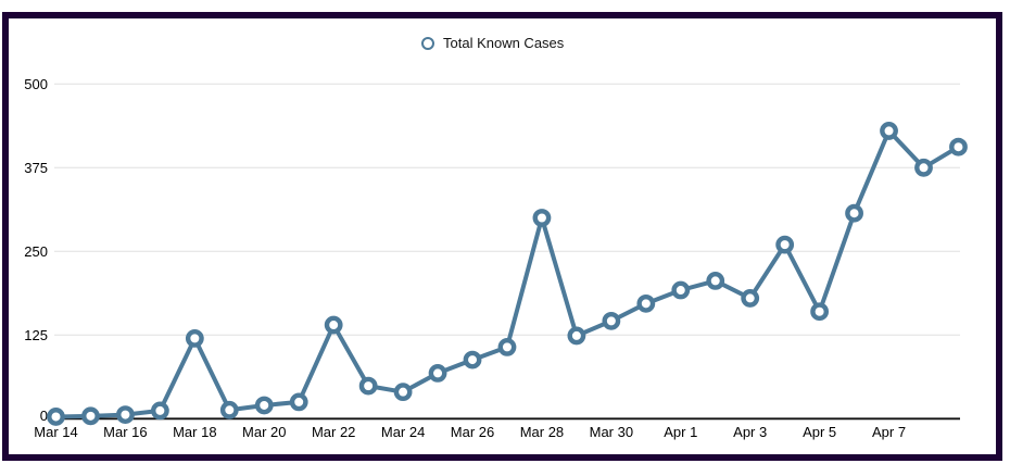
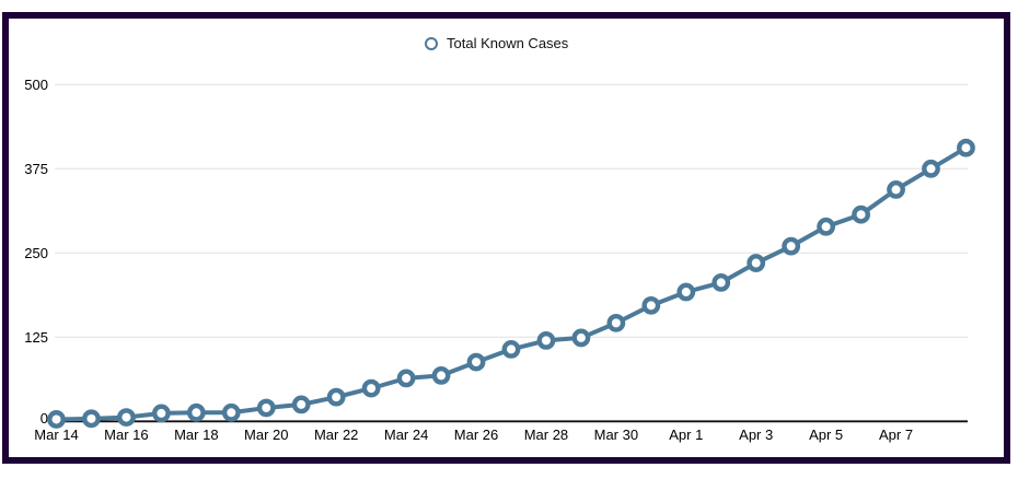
Mar 18: 120 -> 10
Mar 22: 140 -> 40
Mar 24: 40 -> 60
Mar 28: 300 -> 120
Apr 3: 180 -> 240
Apr 5: 160 -> 290
Apr 7: 430 -> 340
